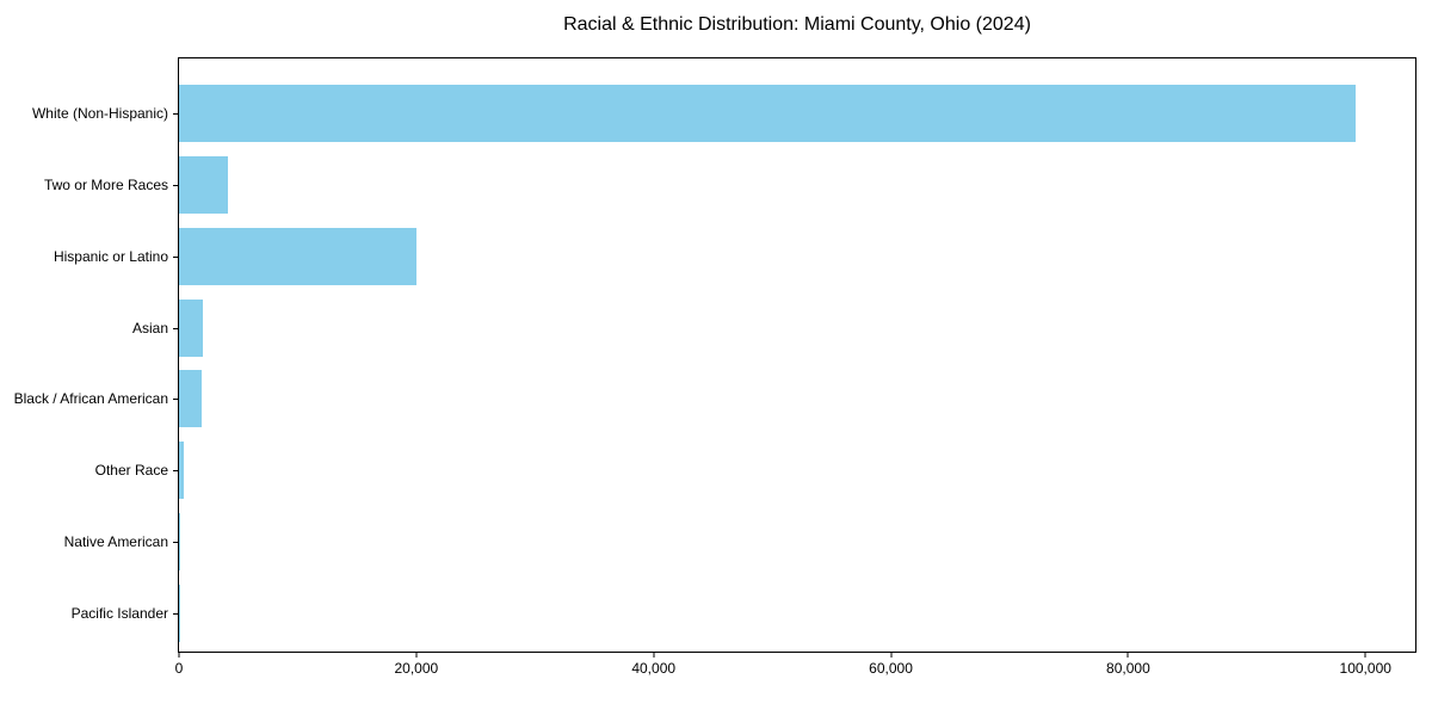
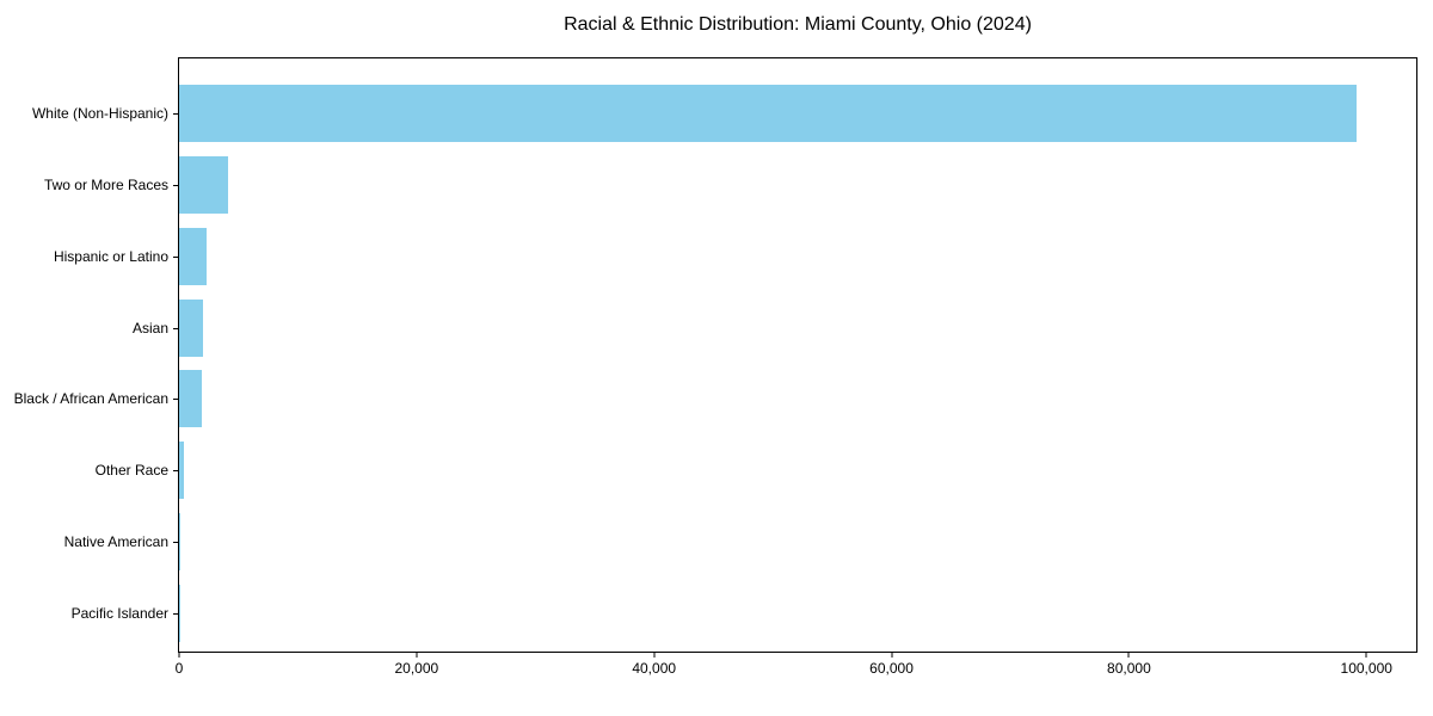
Hispanic or Latino: 20000 -> 2000
